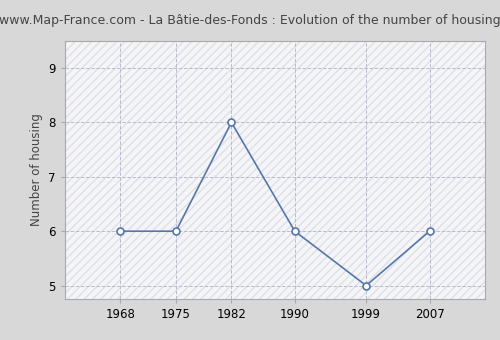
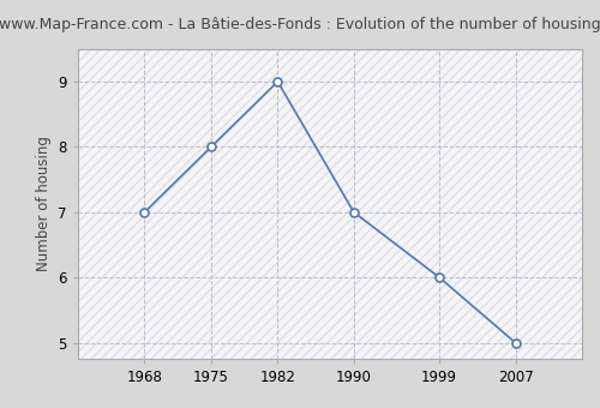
1968: 6 -> 7
1975: 6 -> 8
1982: 8 -> 9
1990: 6 -> 7
1999: 5 -> 6
2007: 6 -> 5
